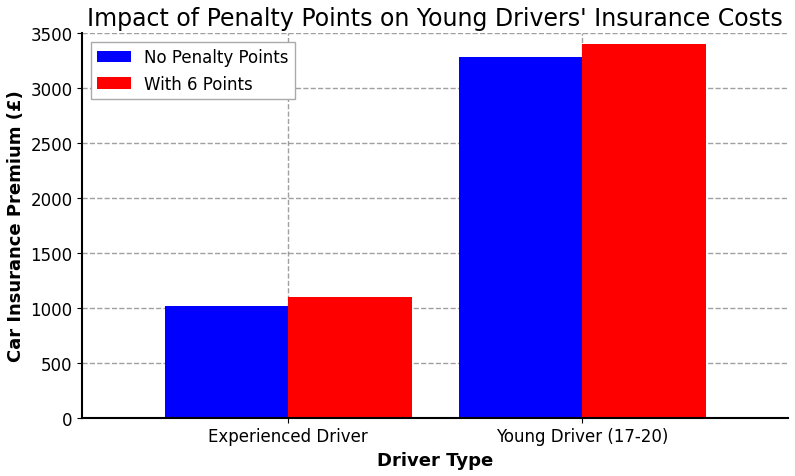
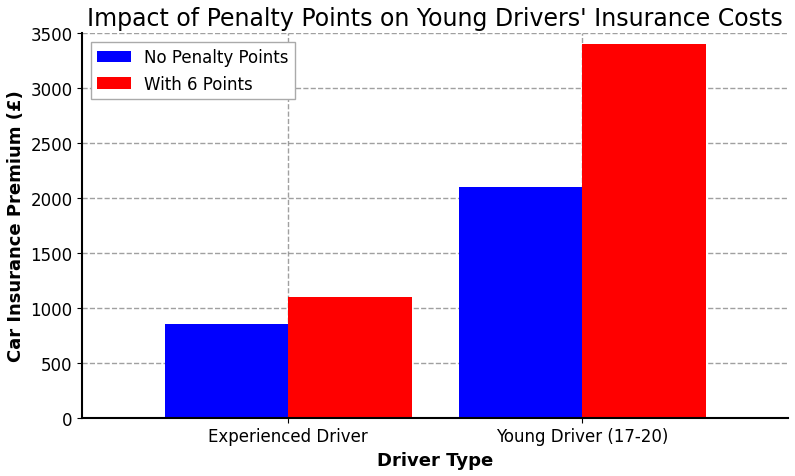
No Penalty Points/Experienced Driver: 1020 -> 850
No Penalty Points/Young Driver (17-20): 3280 -> 2100
